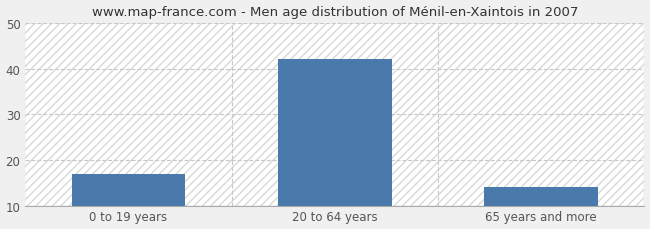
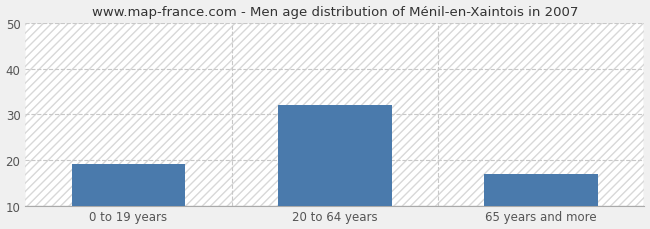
0 to 19 years: 17 -> 19
20 to 64 years: 42 -> 32
65 years and more: 14 -> 17
